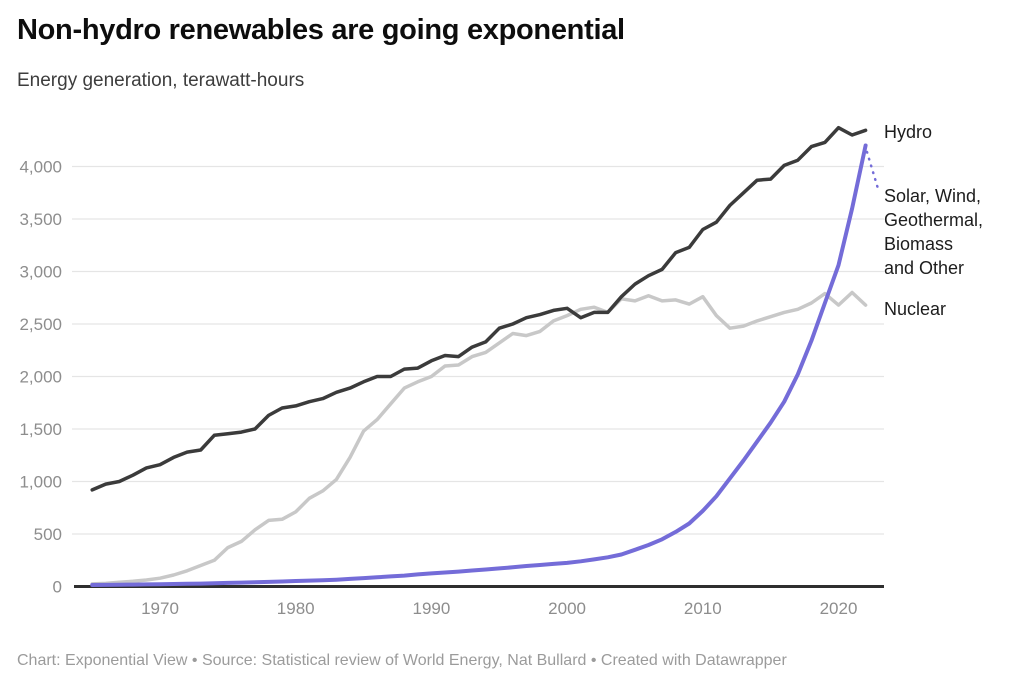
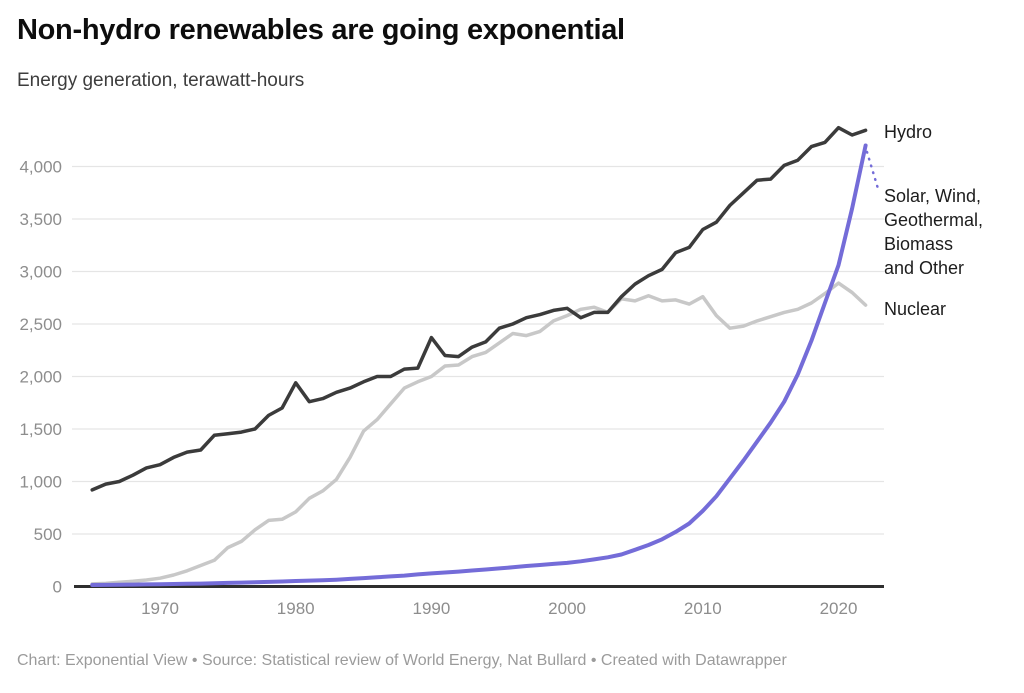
Hydro/1980: 1720 -> 1940
Hydro/1990: 2150 -> 2370
Nuclear/2020: 2680 -> 2890
